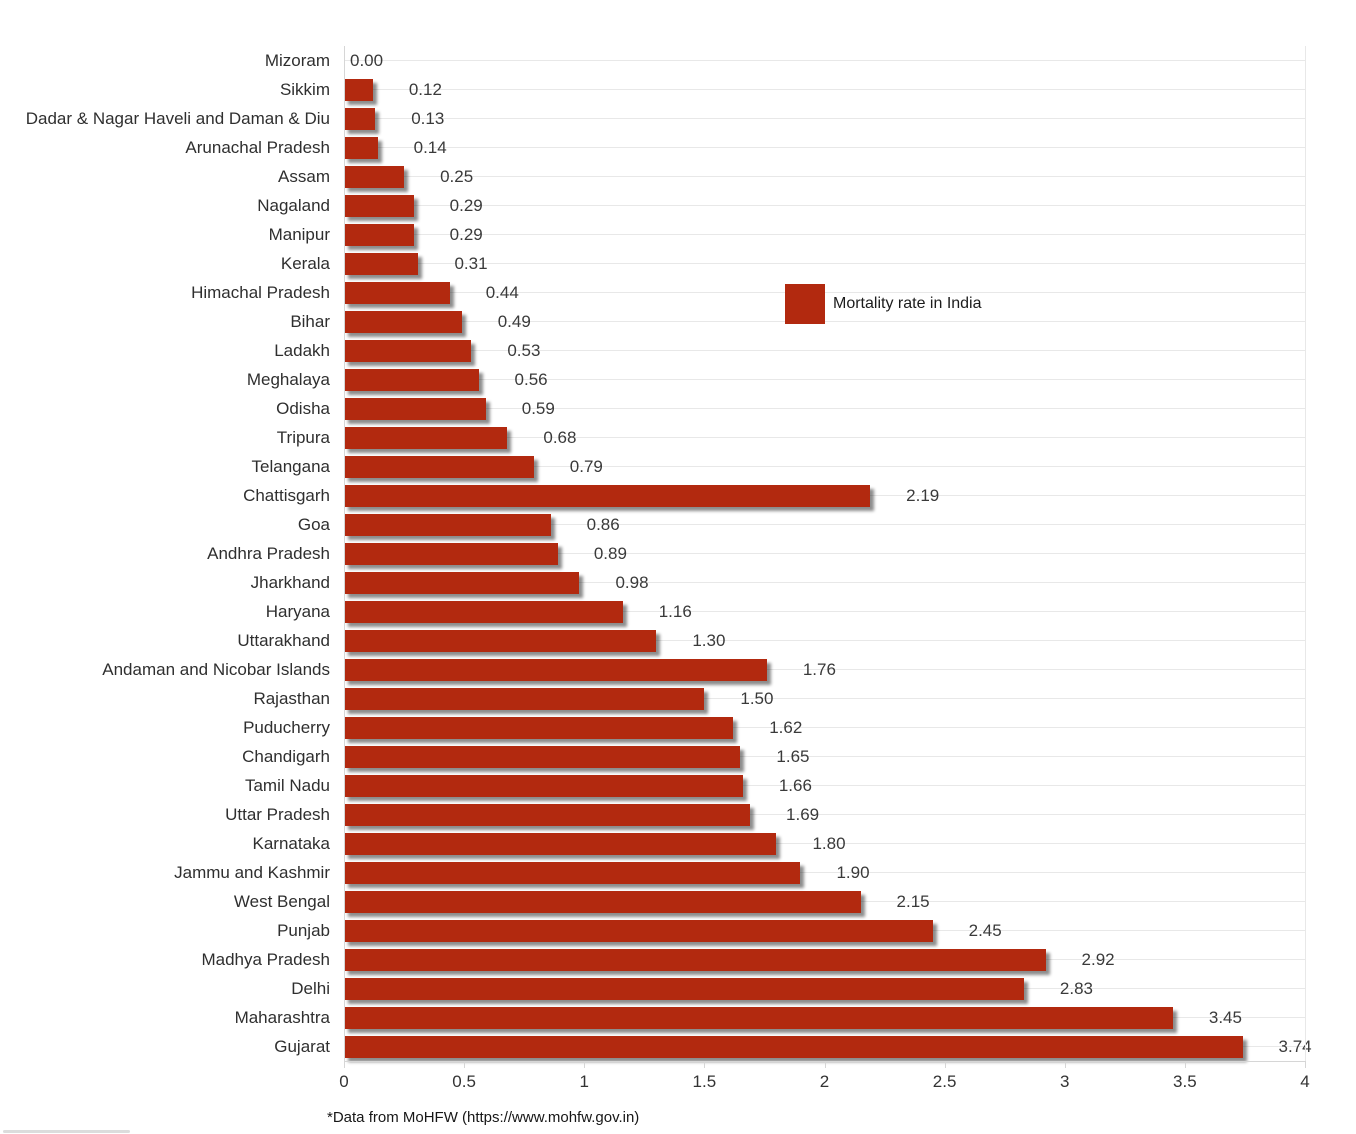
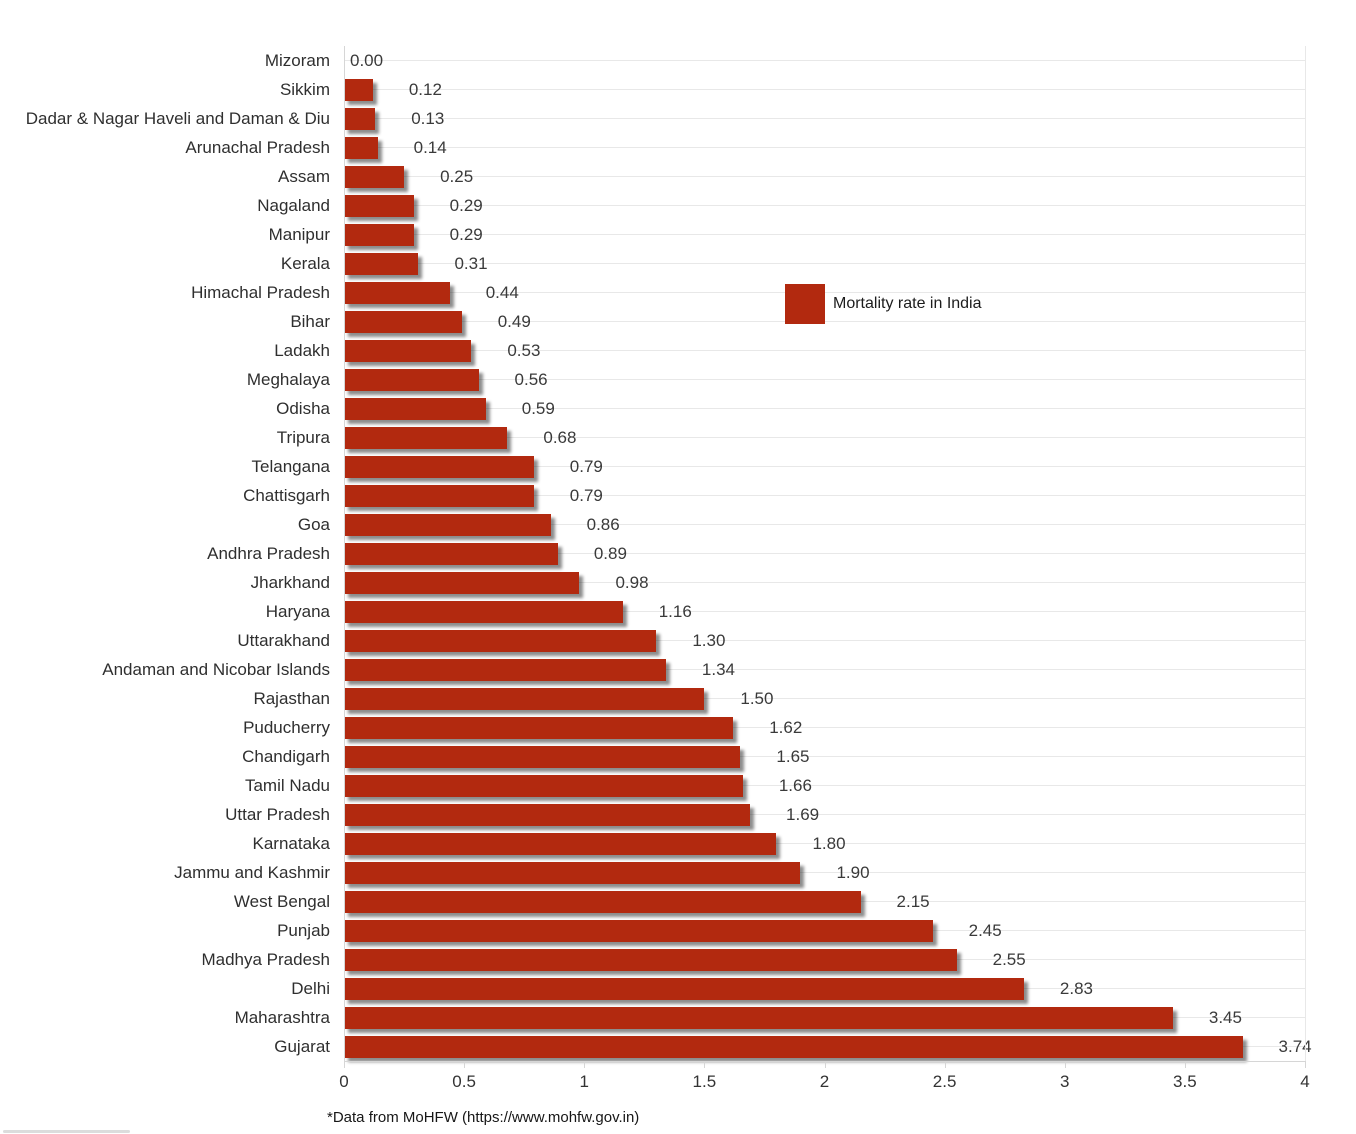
Chattisgarh: 2.19 -> 0.79
Andaman and Nicobar Islands: 1.76 -> 1.34
Madhya Pradesh: 2.92 -> 2.55
